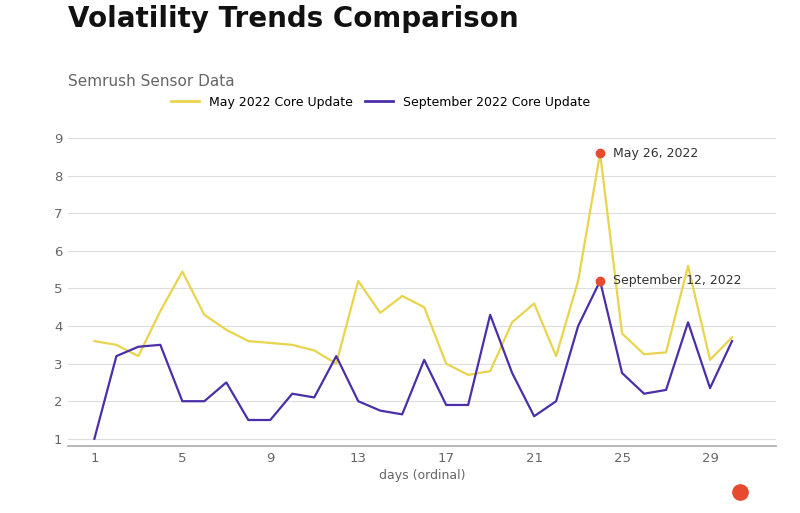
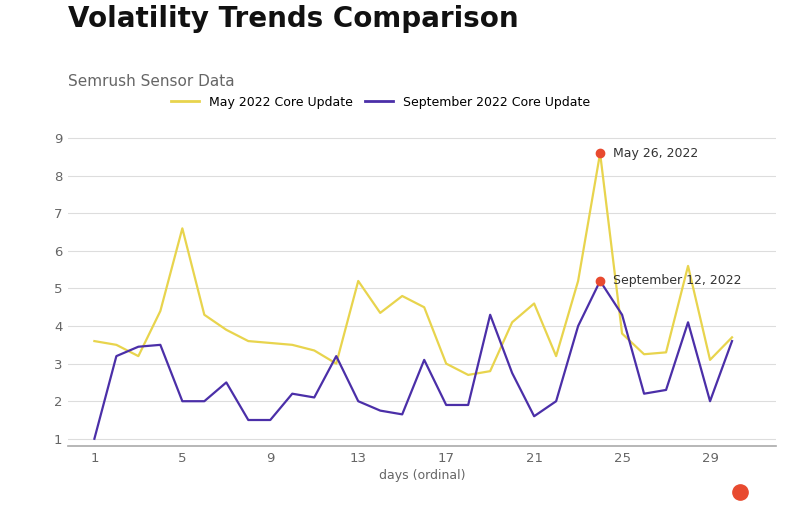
May 2022 Core Update/5: 5.45 -> 6.60
September 2022 Core Update/25: 2.75 -> 4.30
September 2022 Core Update/29: 2.35 -> 2.00
